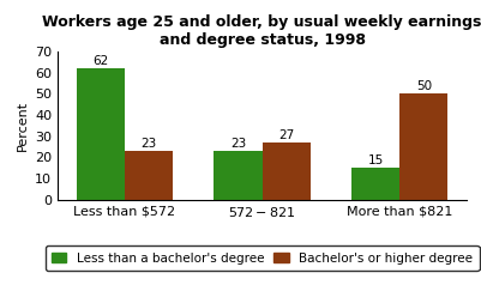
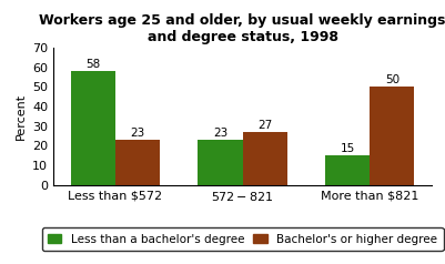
Less than a bachelor's degree/Less than $572: 62 -> 58
